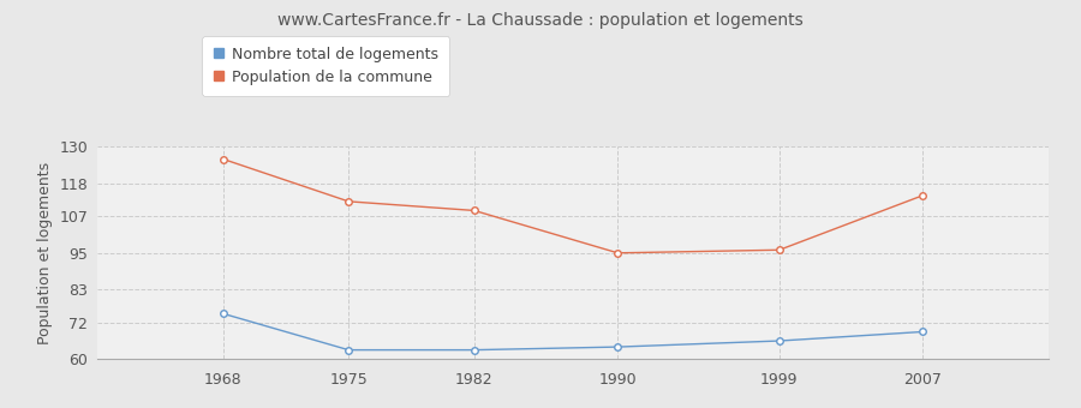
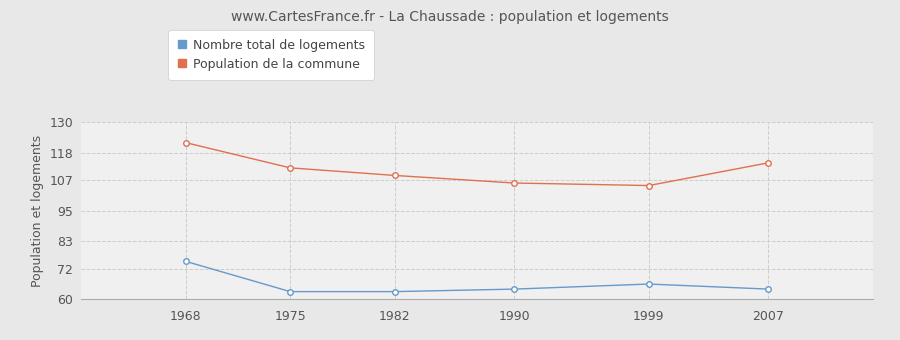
Population de la commune/1968: 126 -> 122
Population de la commune/1990: 95 -> 106
Population de la commune/1999: 96 -> 105
Nombre total de logements/2007: 69 -> 64
